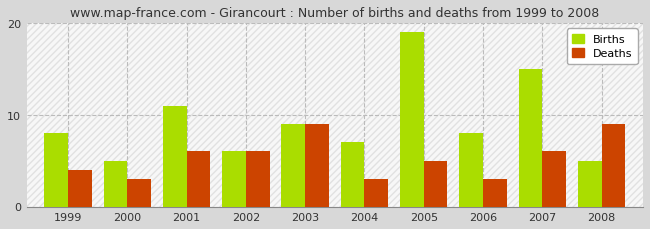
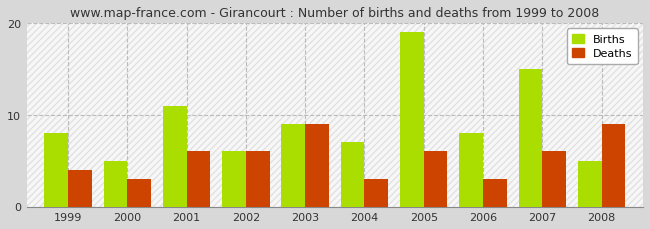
Deaths/2005: 5 -> 6
